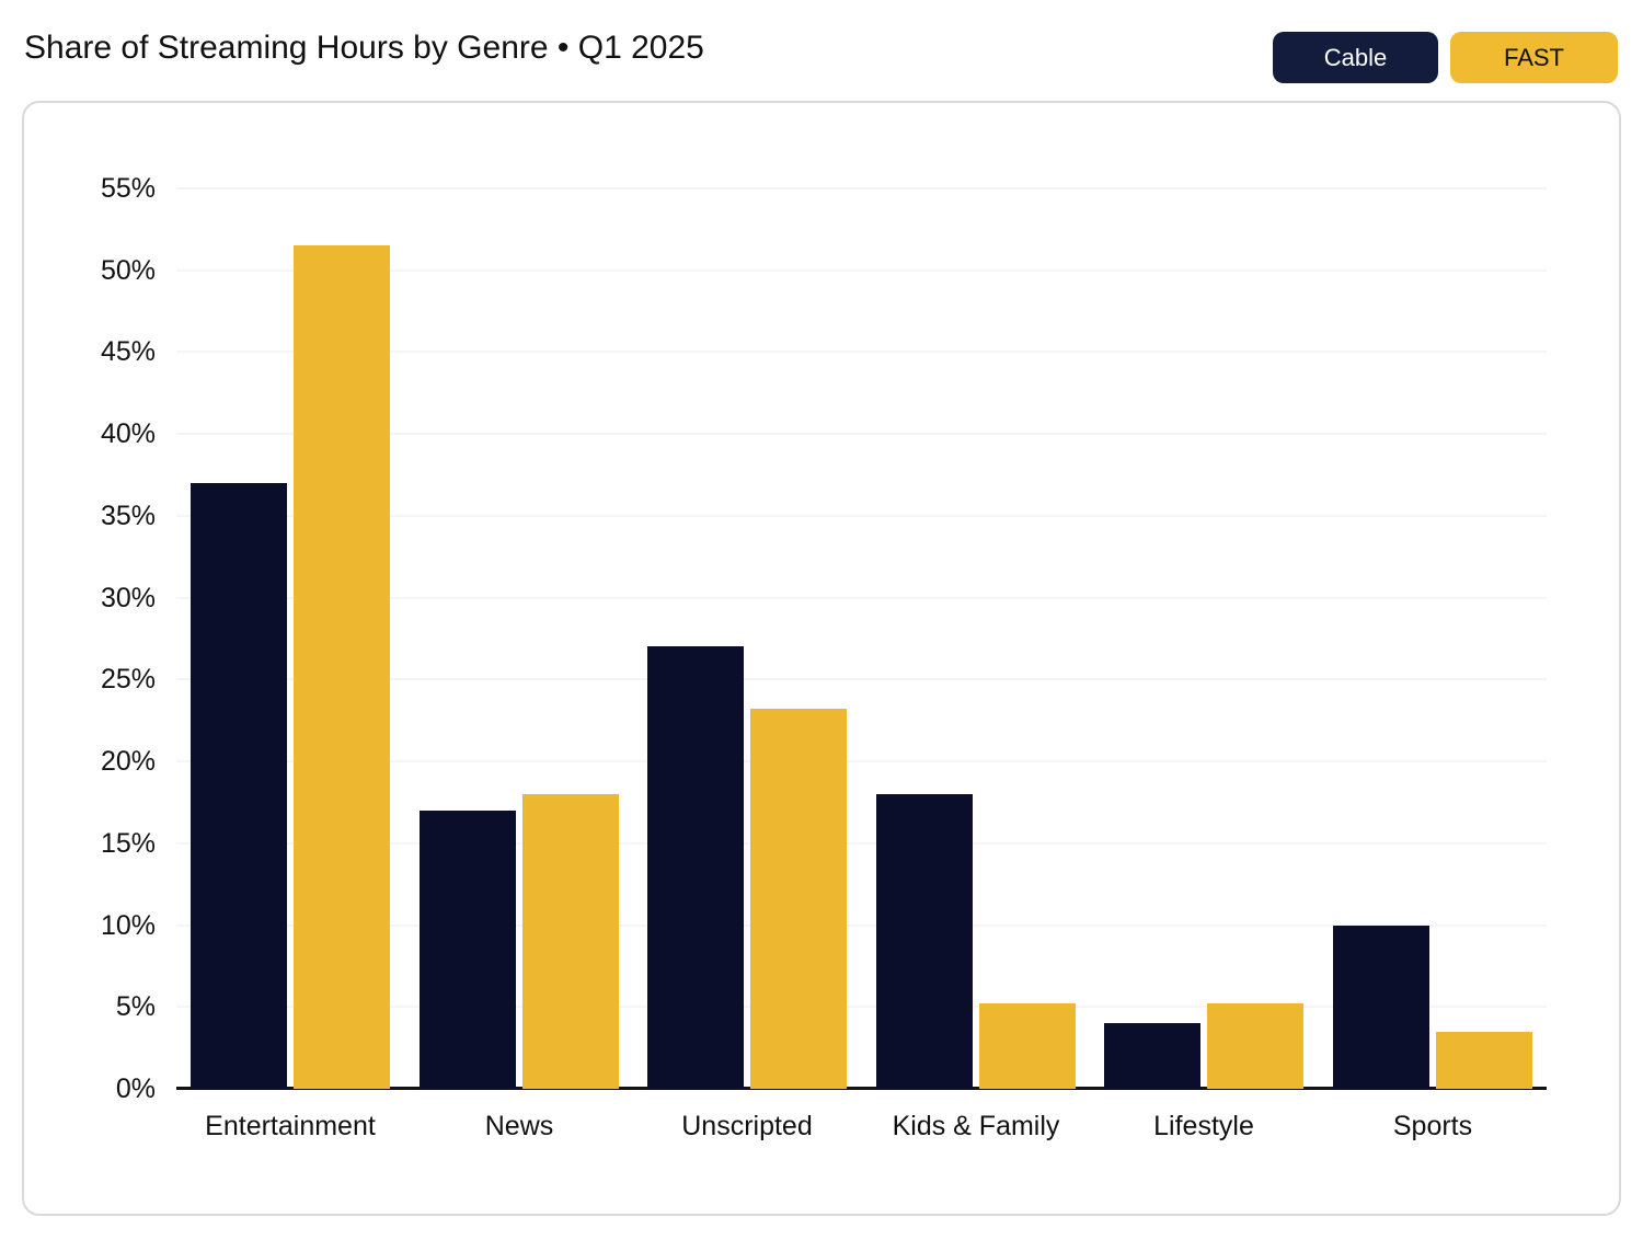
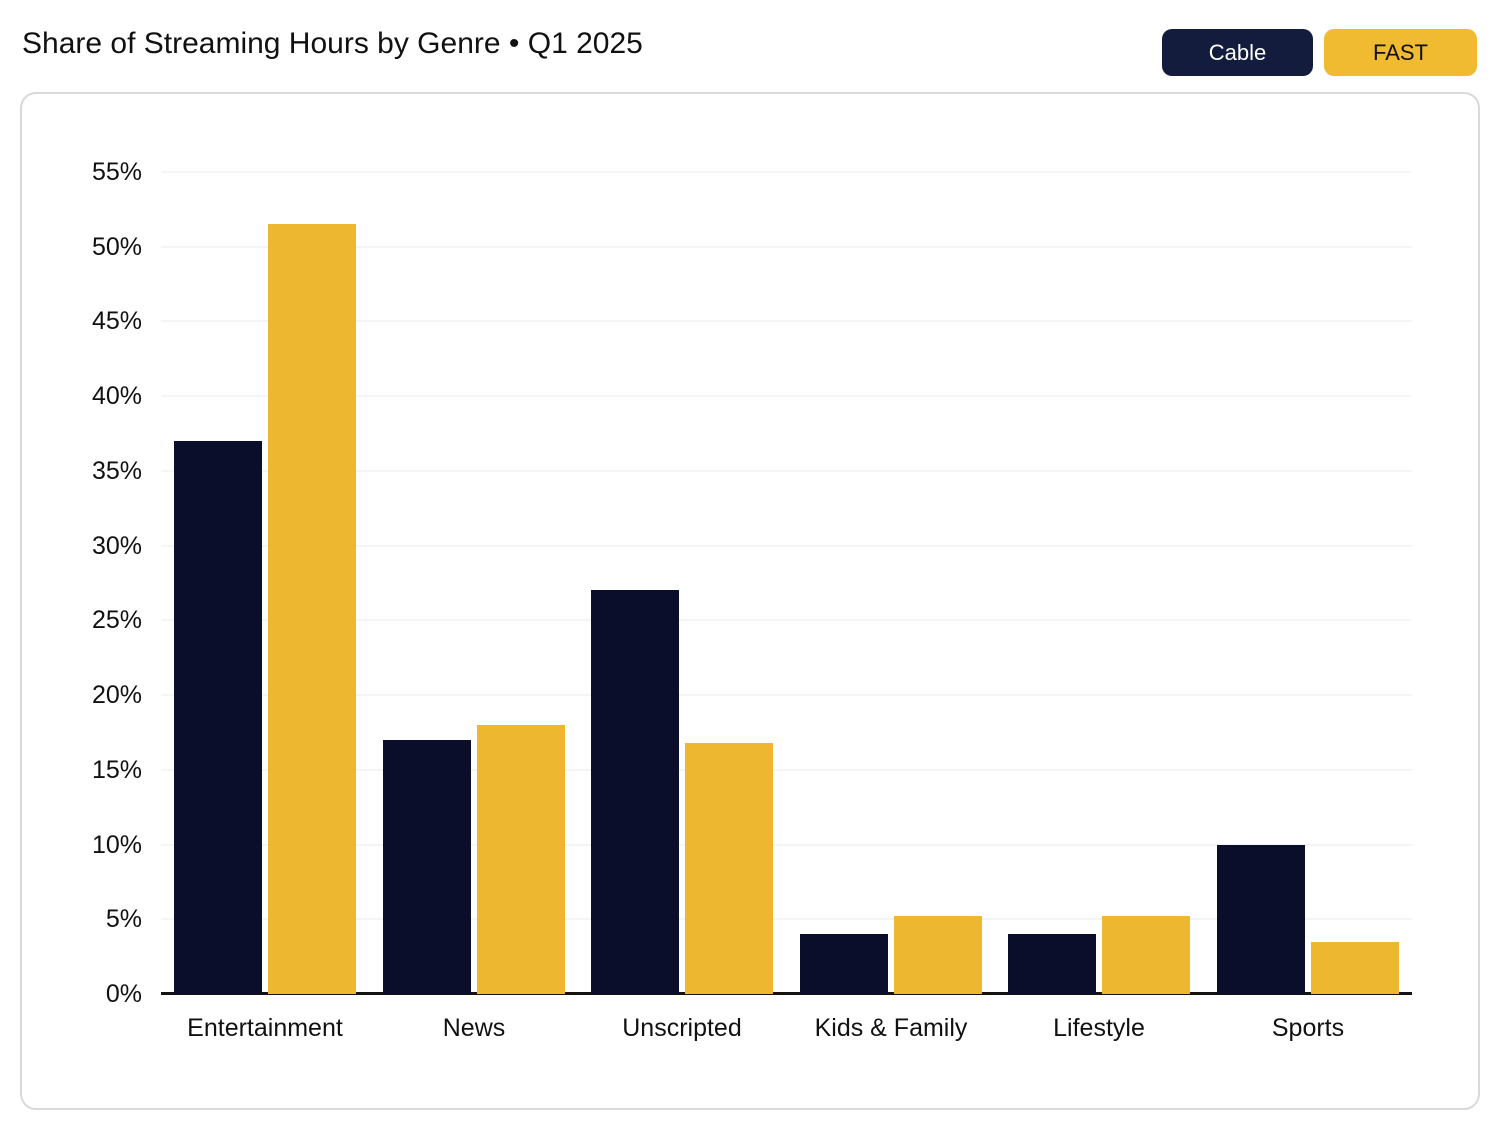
FAST/Unscripted: 23.2% -> 16.8%
Cable/Kids & Family: 18% -> 4%
